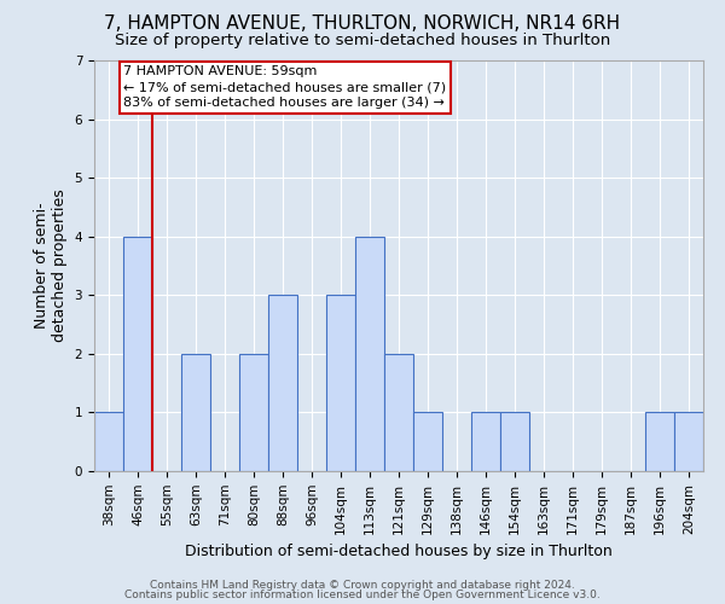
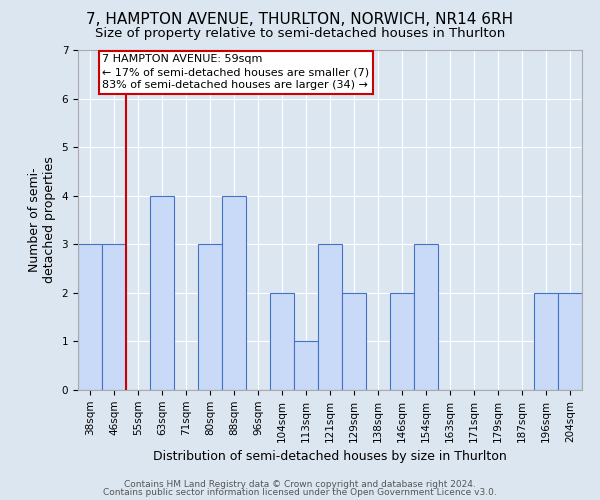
38sqm: 1 -> 3
46sqm: 4 -> 3
63sqm: 2 -> 4
80sqm: 2 -> 3
88sqm: 3 -> 4
104sqm: 3 -> 2
113sqm: 4 -> 1
121sqm: 2 -> 3
129sqm: 1 -> 2
146sqm: 1 -> 2
154sqm: 1 -> 3
196sqm: 1 -> 2
204sqm: 1 -> 2
